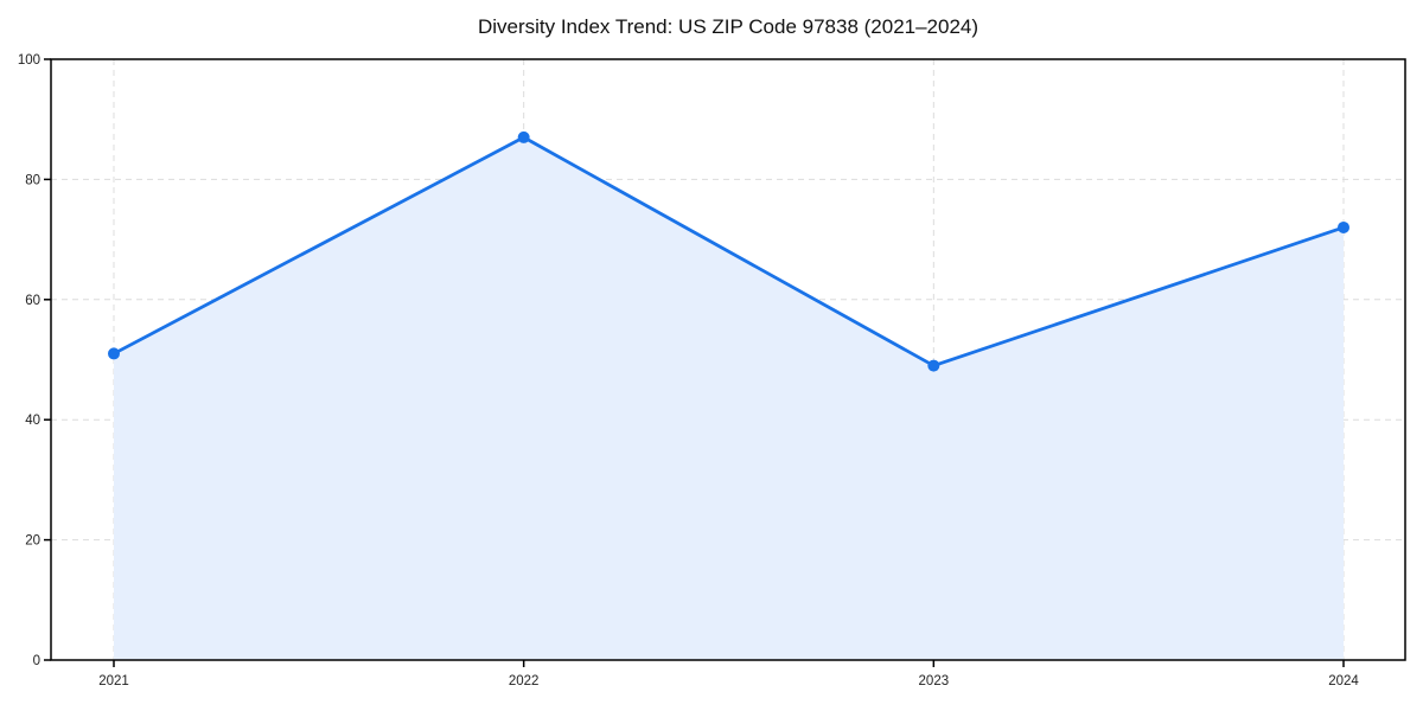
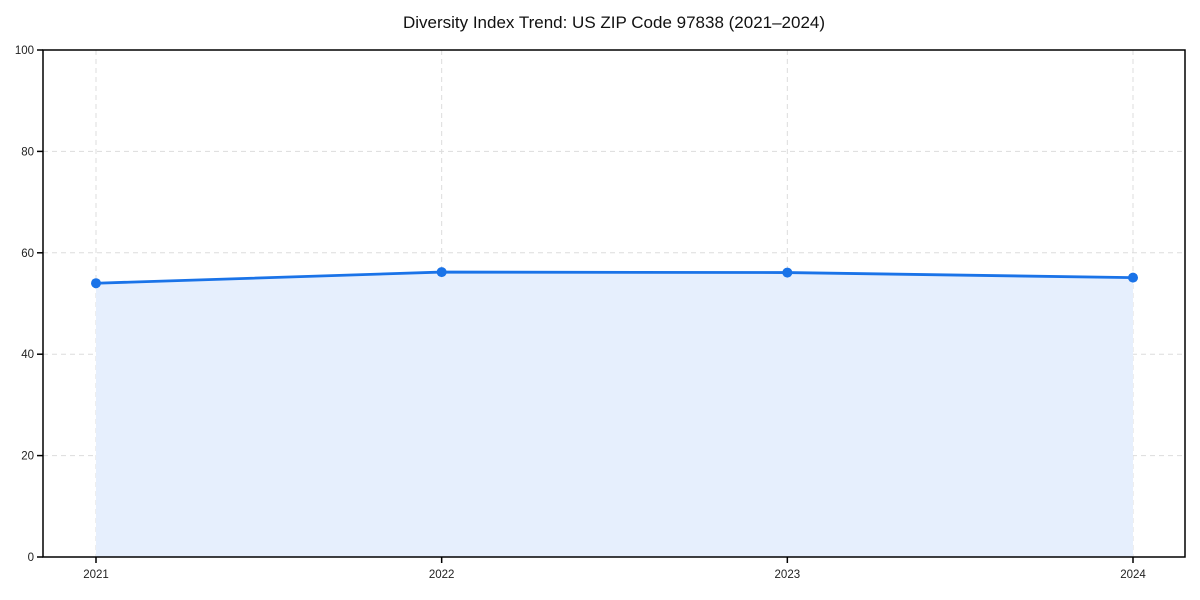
2021: 51 -> 54
2022: 87 -> 56
2023: 49 -> 56
2024: 72 -> 55
